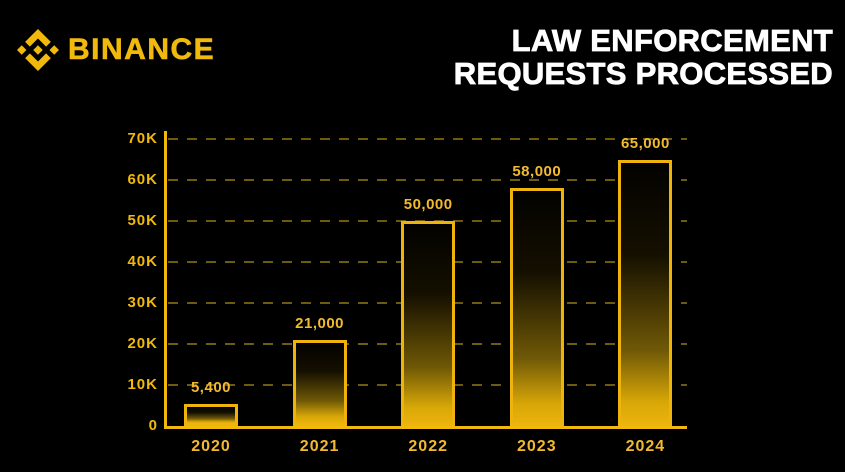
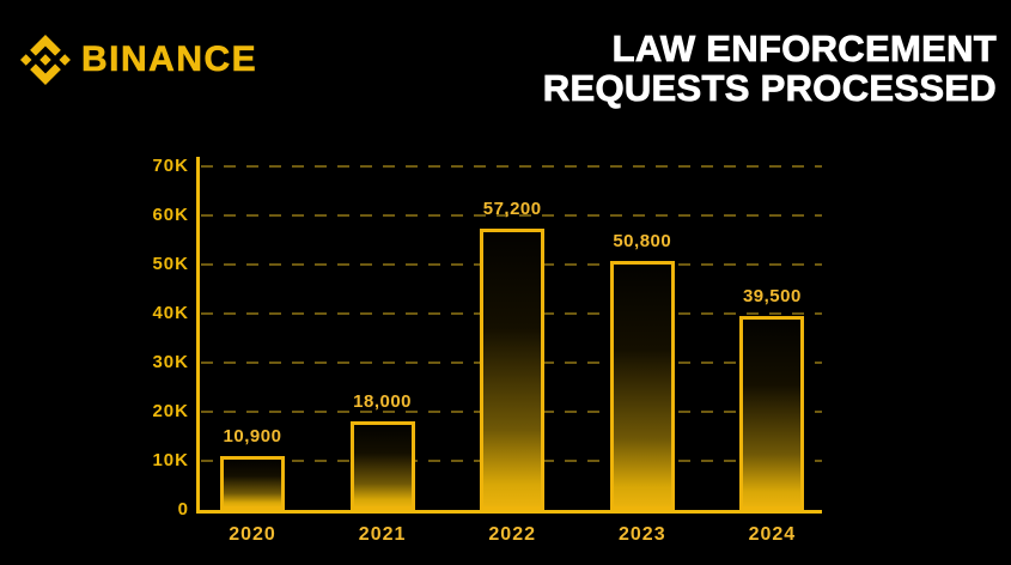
2020: 5,400 -> 10,900
2021: 21,000 -> 18,000
2022: 50,000 -> 57,200
2023: 58,000 -> 50,800
2024: 65,000 -> 39,500
